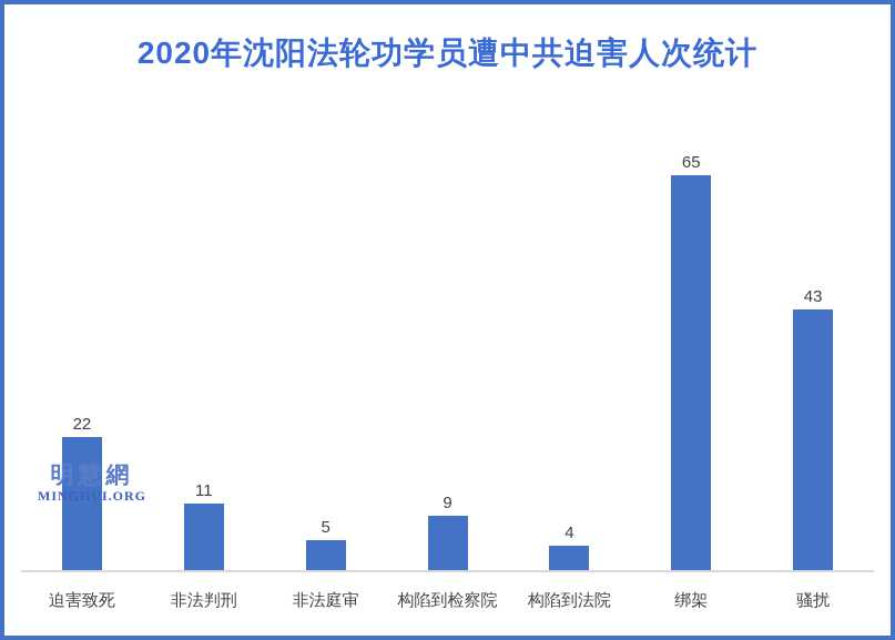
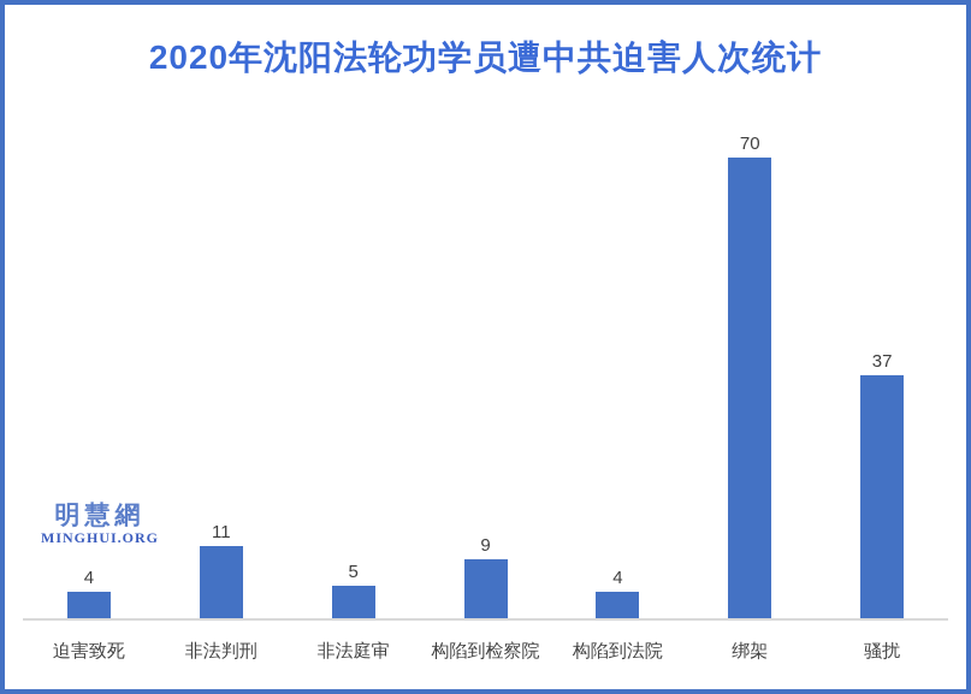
迫害致死: 22 -> 4
绑架: 65 -> 70
骚扰: 43 -> 37
